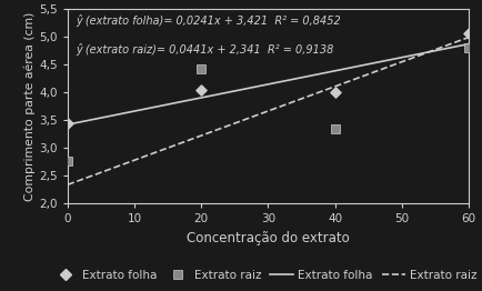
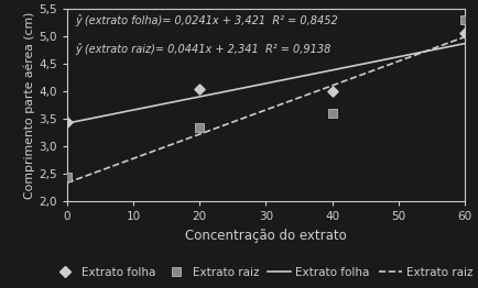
Extrato raiz/0: 2,76 -> 2,45
Extrato raiz/20: 4,42 -> 3,35
Extrato raiz/40: 3,34 -> 3,60
Extrato raiz/60: 4,80 -> 5,30
